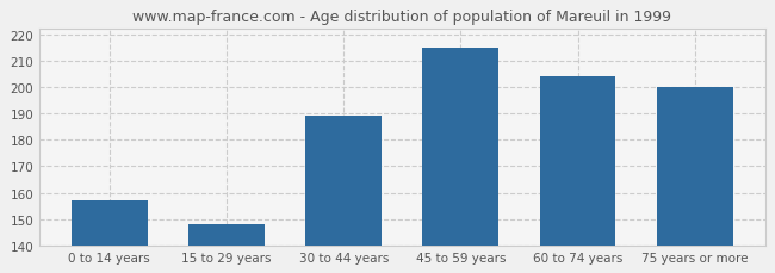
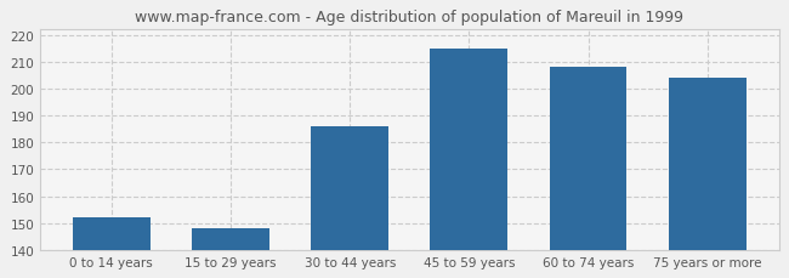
0 to 14 years: 157 -> 152
30 to 44 years: 189 -> 186
60 to 74 years: 204 -> 208
75 years or more: 200 -> 204
